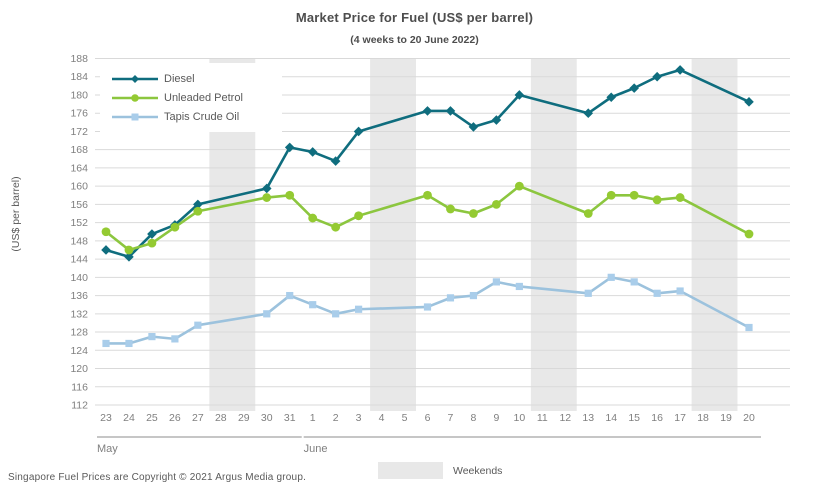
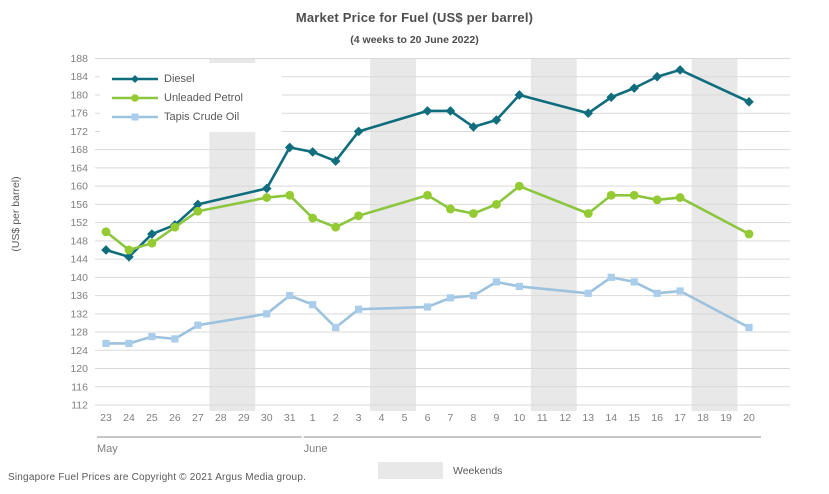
Tapis Crude Oil/2: 132 -> 129
